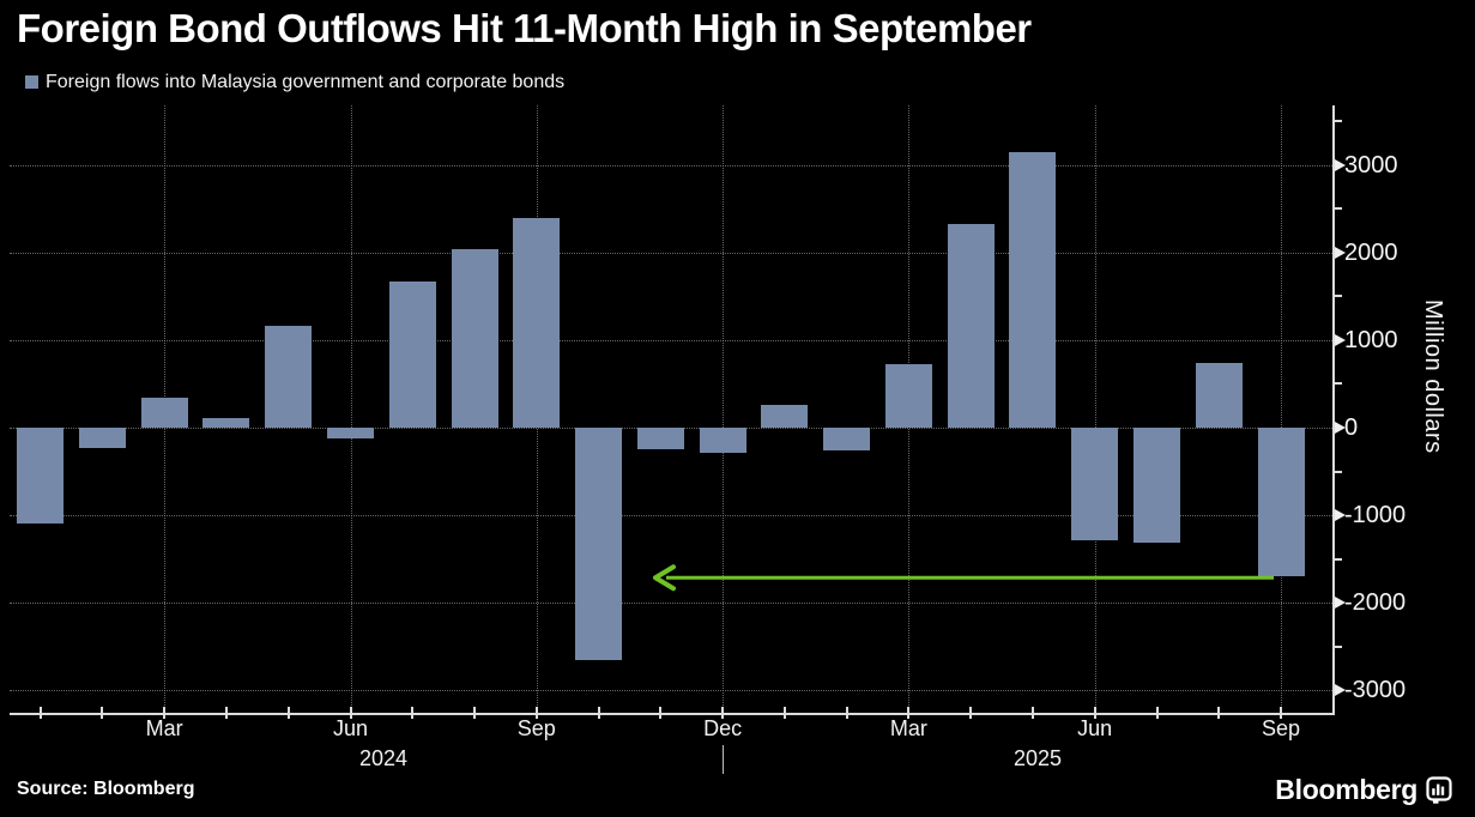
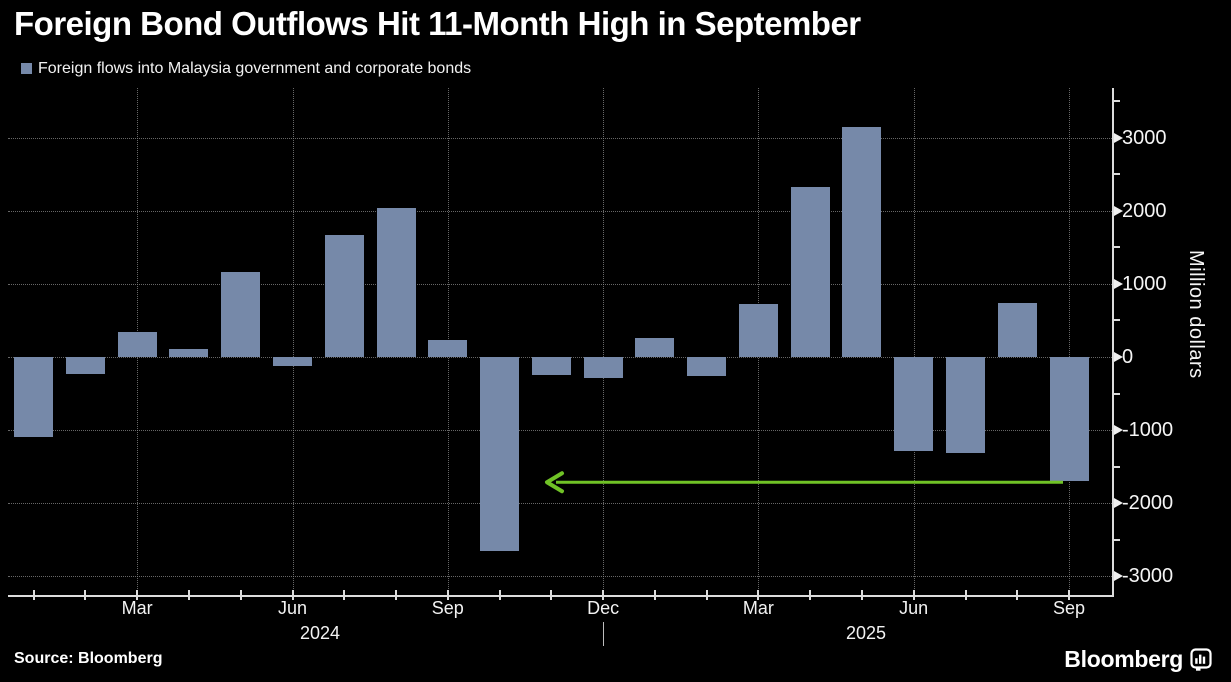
Sep 2024: 2400 -> 200
